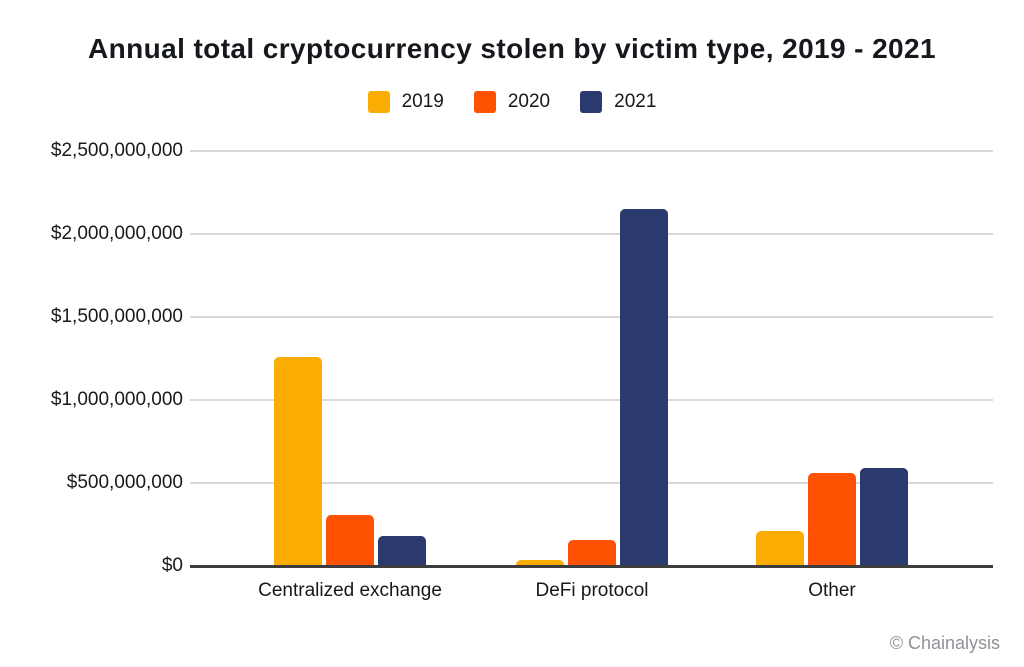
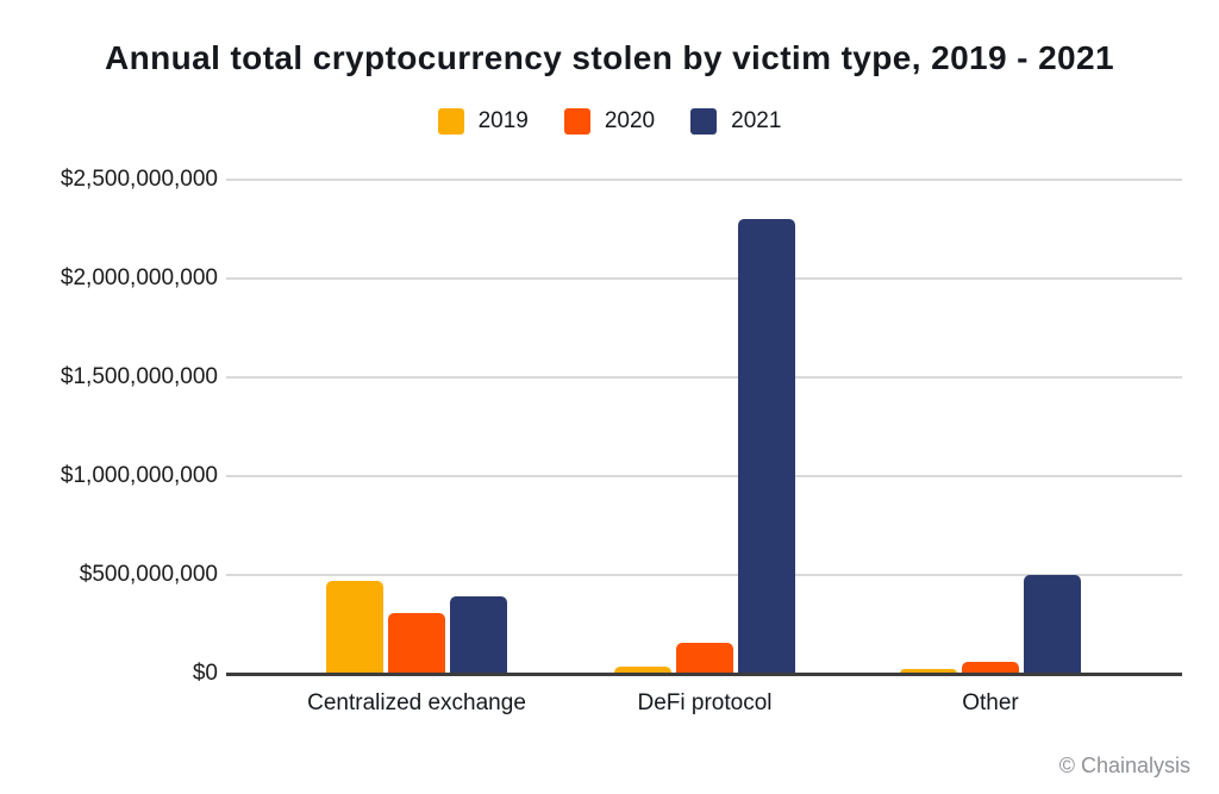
2019/Centralized exchange: $1260000000 -> $470000000
2021/Centralized exchange: $180000000 -> $390000000
2021/DeFi protocol: $2150000000 -> $2300000000
2019/Other: $210000000 -> $20000000
2020/Other: $560000000 -> $60000000
2021/Other: $590000000 -> $500000000
